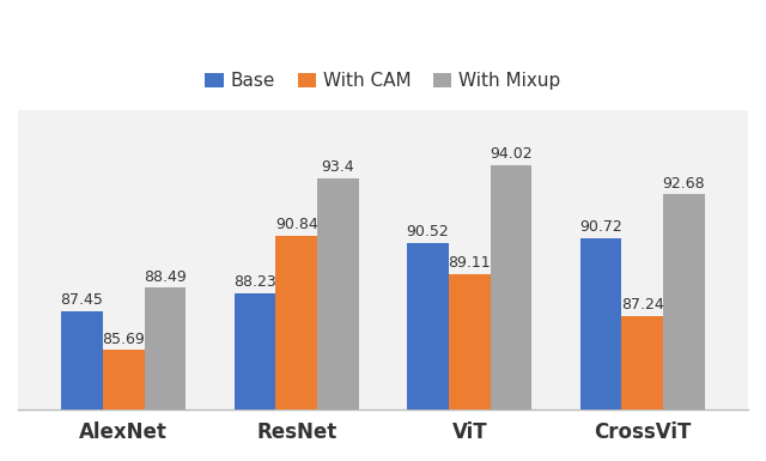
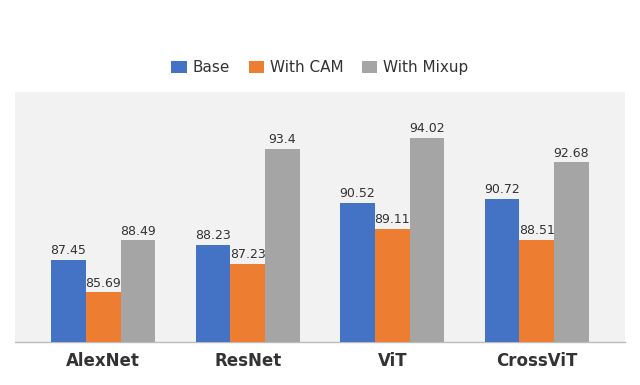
With CAM/ResNet: 90.84 -> 87.23
With CAM/CrossViT: 87.24 -> 88.51
